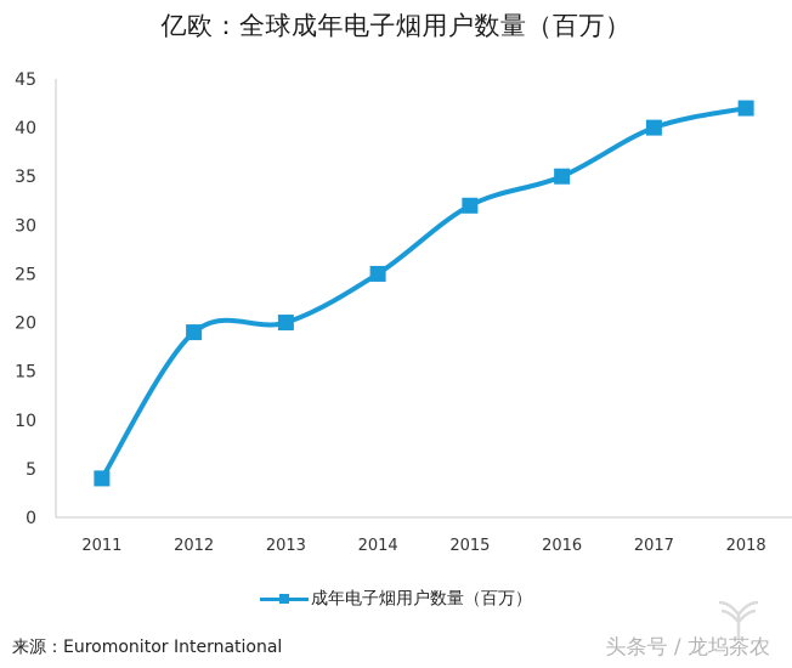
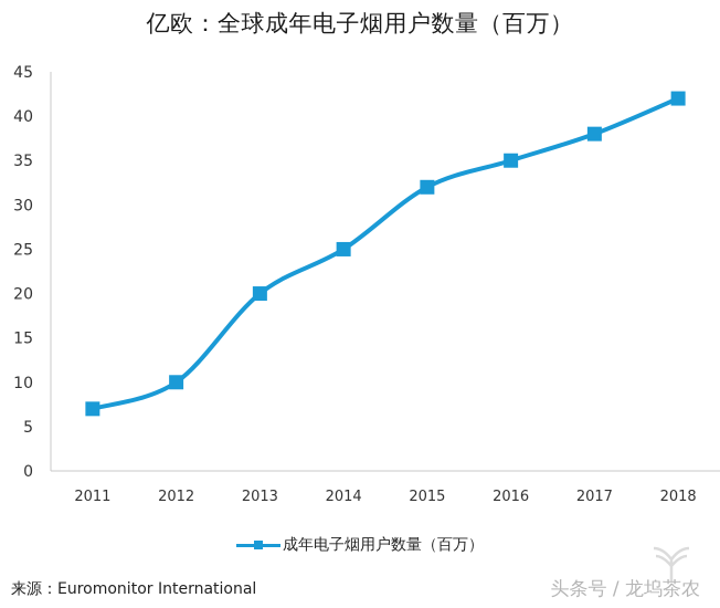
2011: 4 -> 7
2012: 19 -> 10
2017: 40 -> 38
